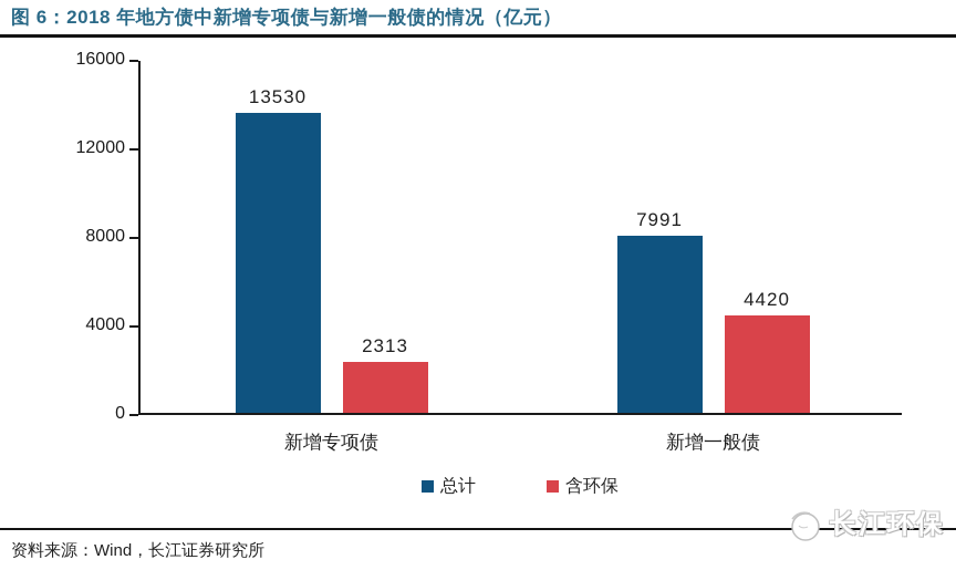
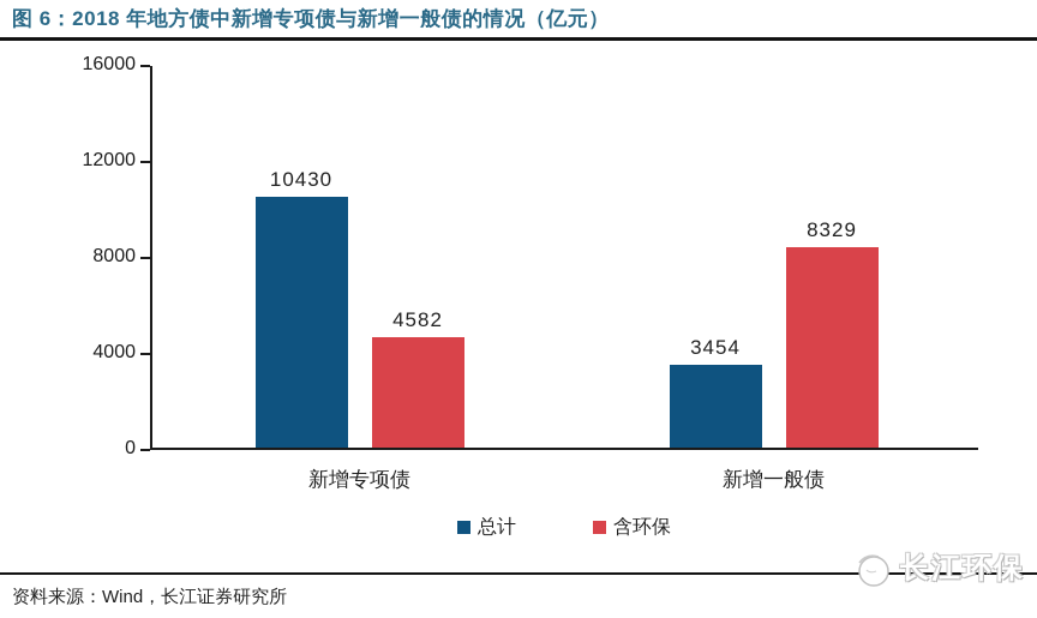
总计/新增专项债: 13530 -> 10430
含环保/新增专项债: 2313 -> 4582
总计/新增一般债: 7991 -> 3454
含环保/新增一般债: 4420 -> 8329
